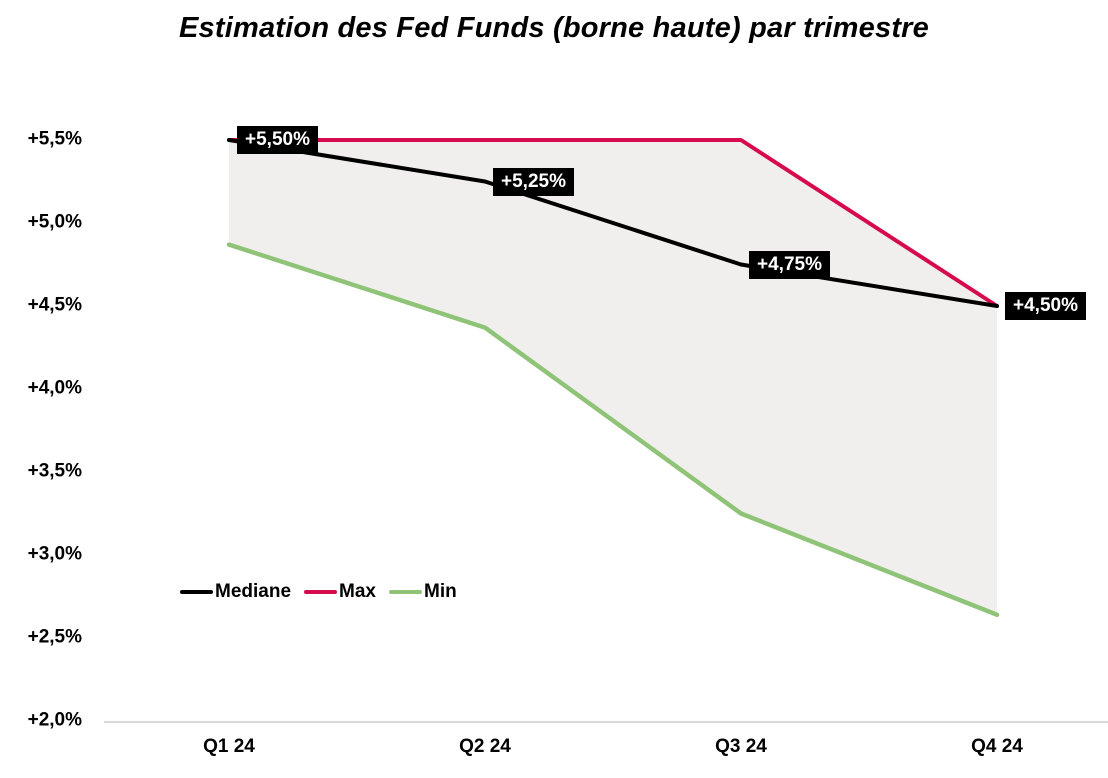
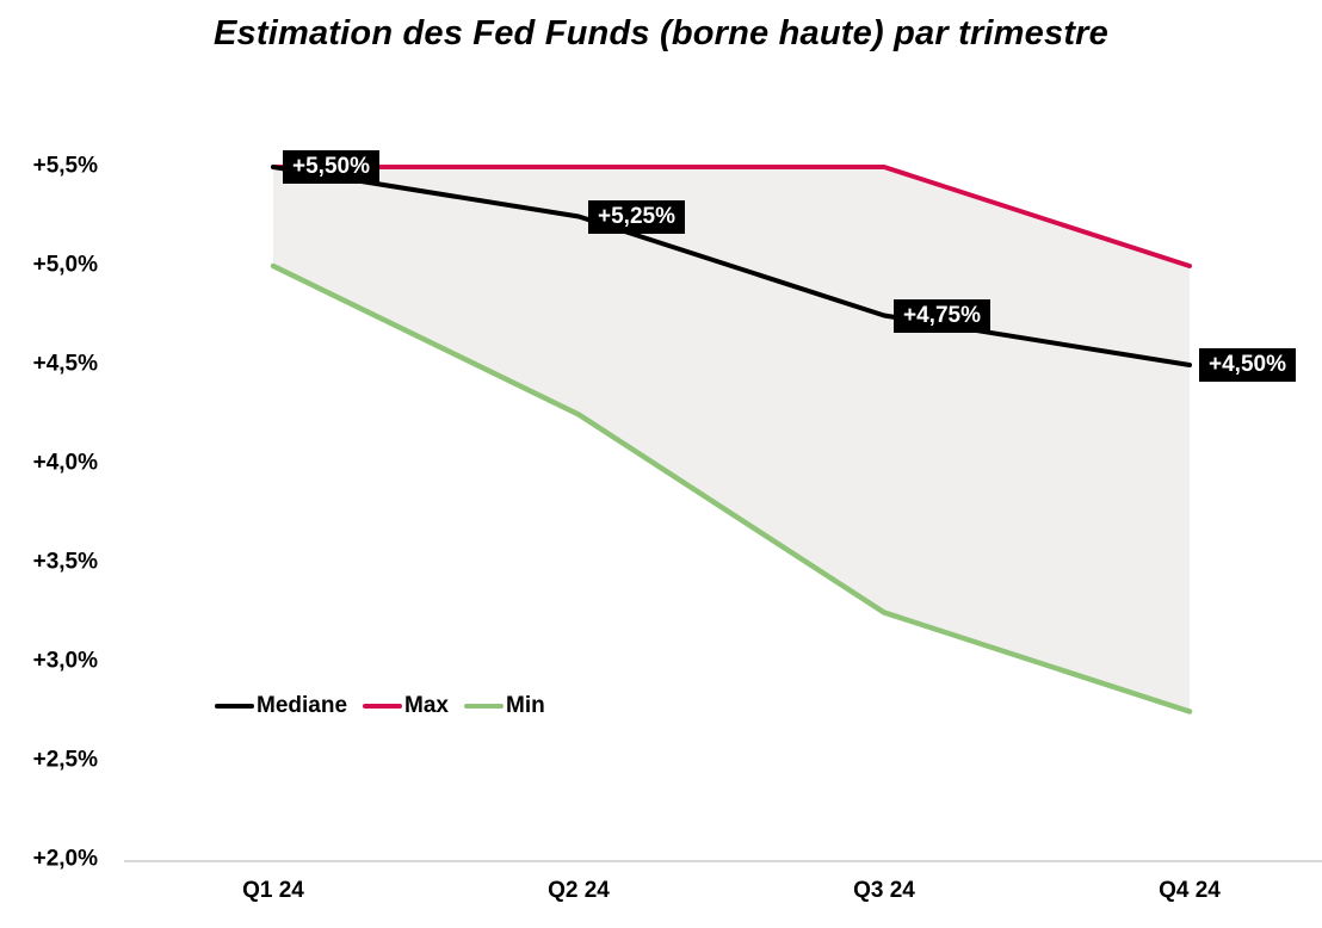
Min/Q1 24: 4,87% -> 5,00%
Min/Q2 24: 4,37% -> 4,25%
Max/Q4 24: 4,5% -> 5,0%
Min/Q4 24: 2,64% -> 2,75%
